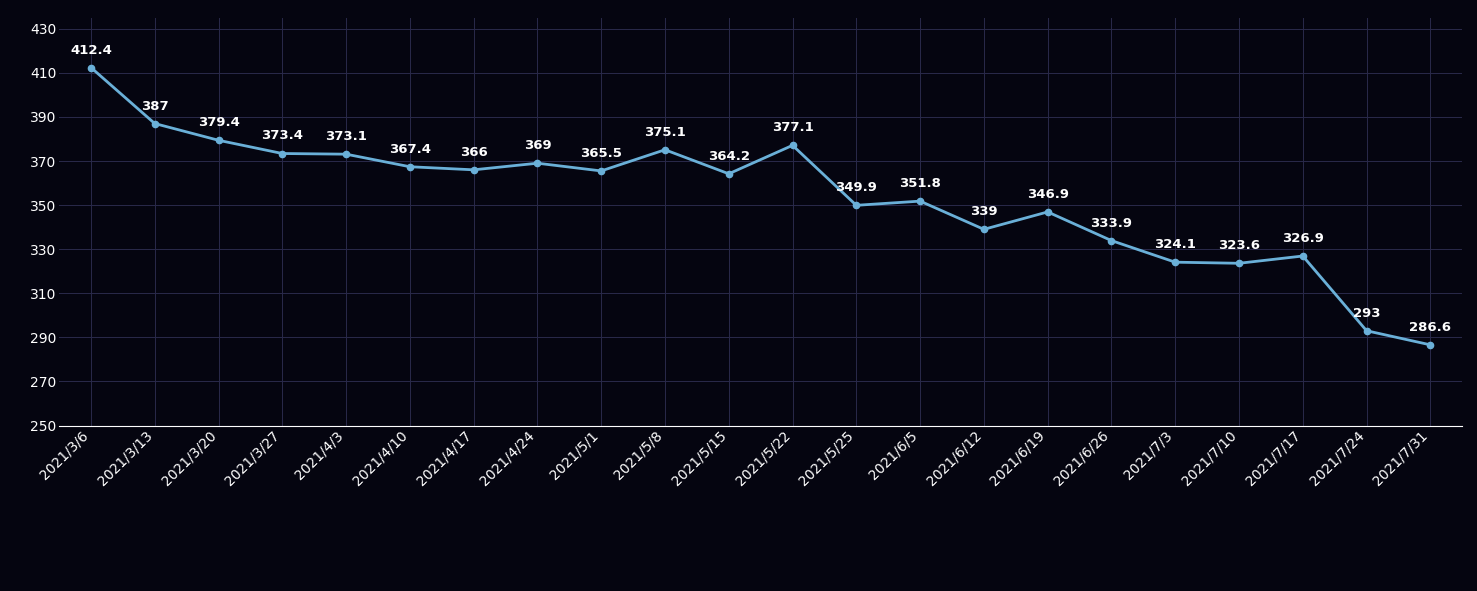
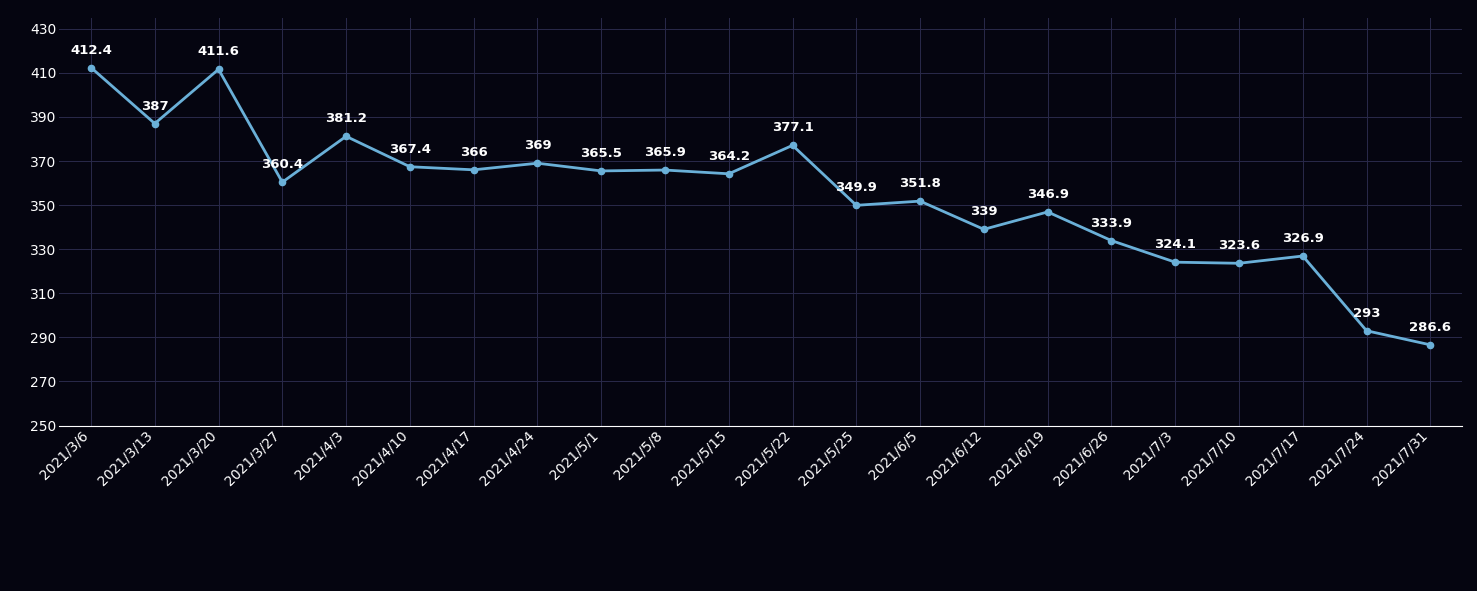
2021/3/20: 379.4 -> 411.6
2021/3/27: 373.4 -> 360.4
2021/4/3: 373.1 -> 381.2
2021/5/8: 375.1 -> 365.9
